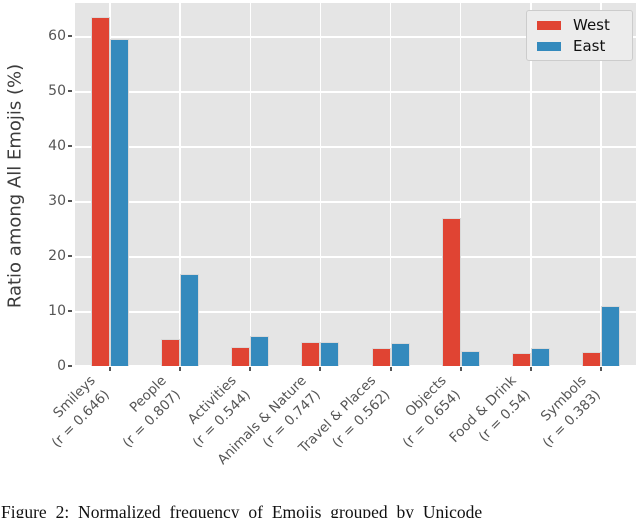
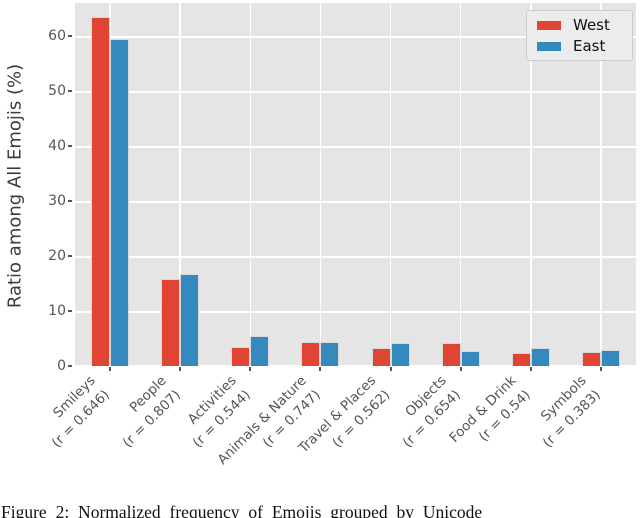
West/People: 5 -> 16
West/Objects: 27 -> 4
East/Symbols: 11 -> 3
